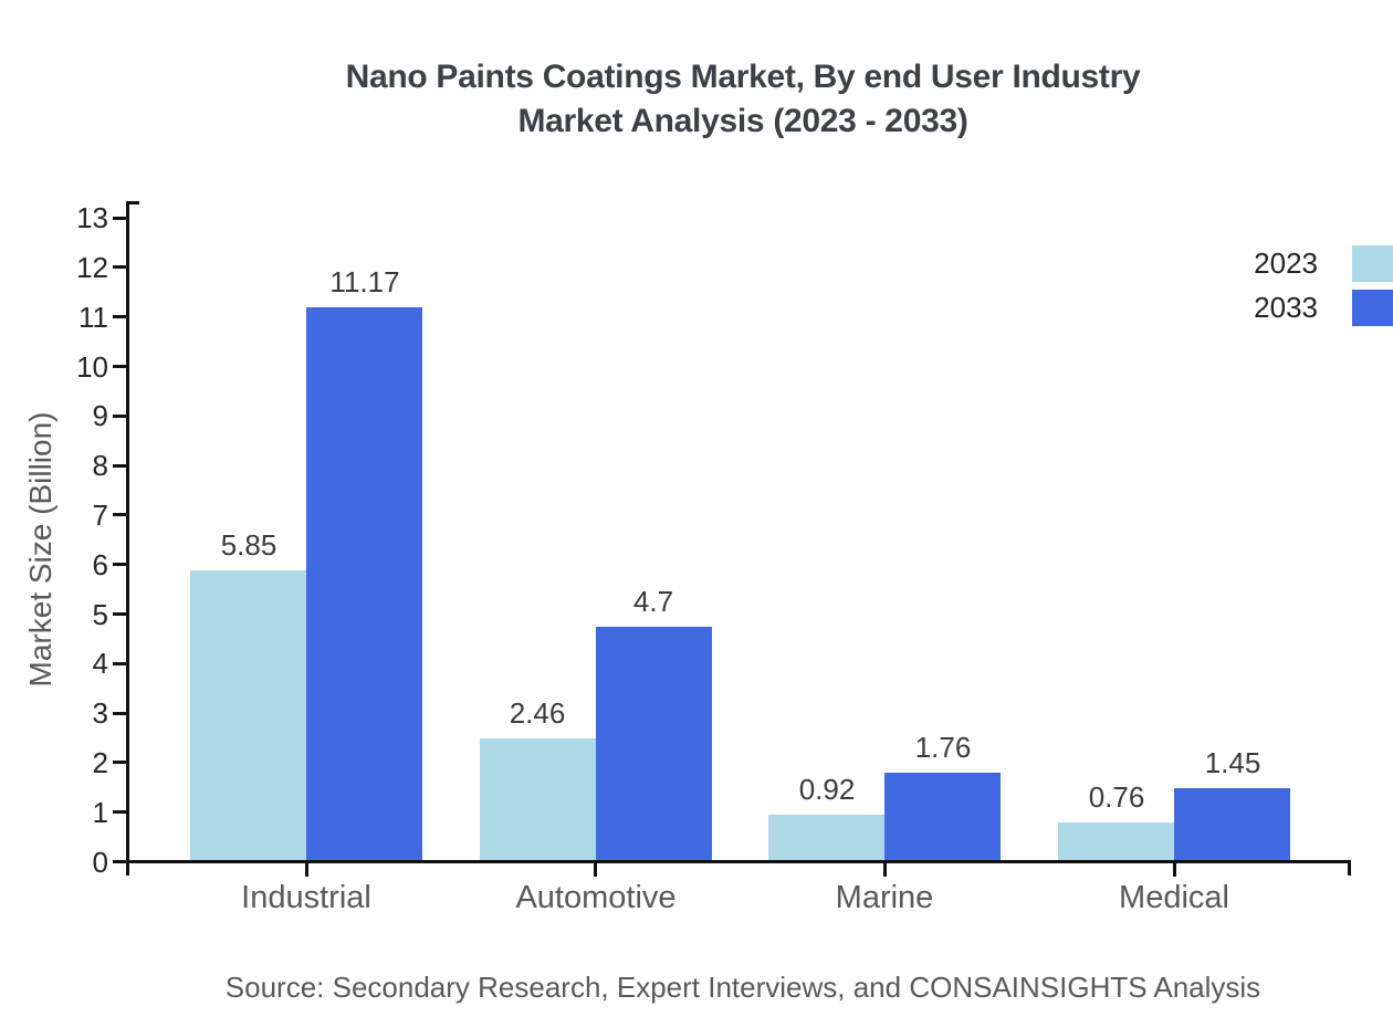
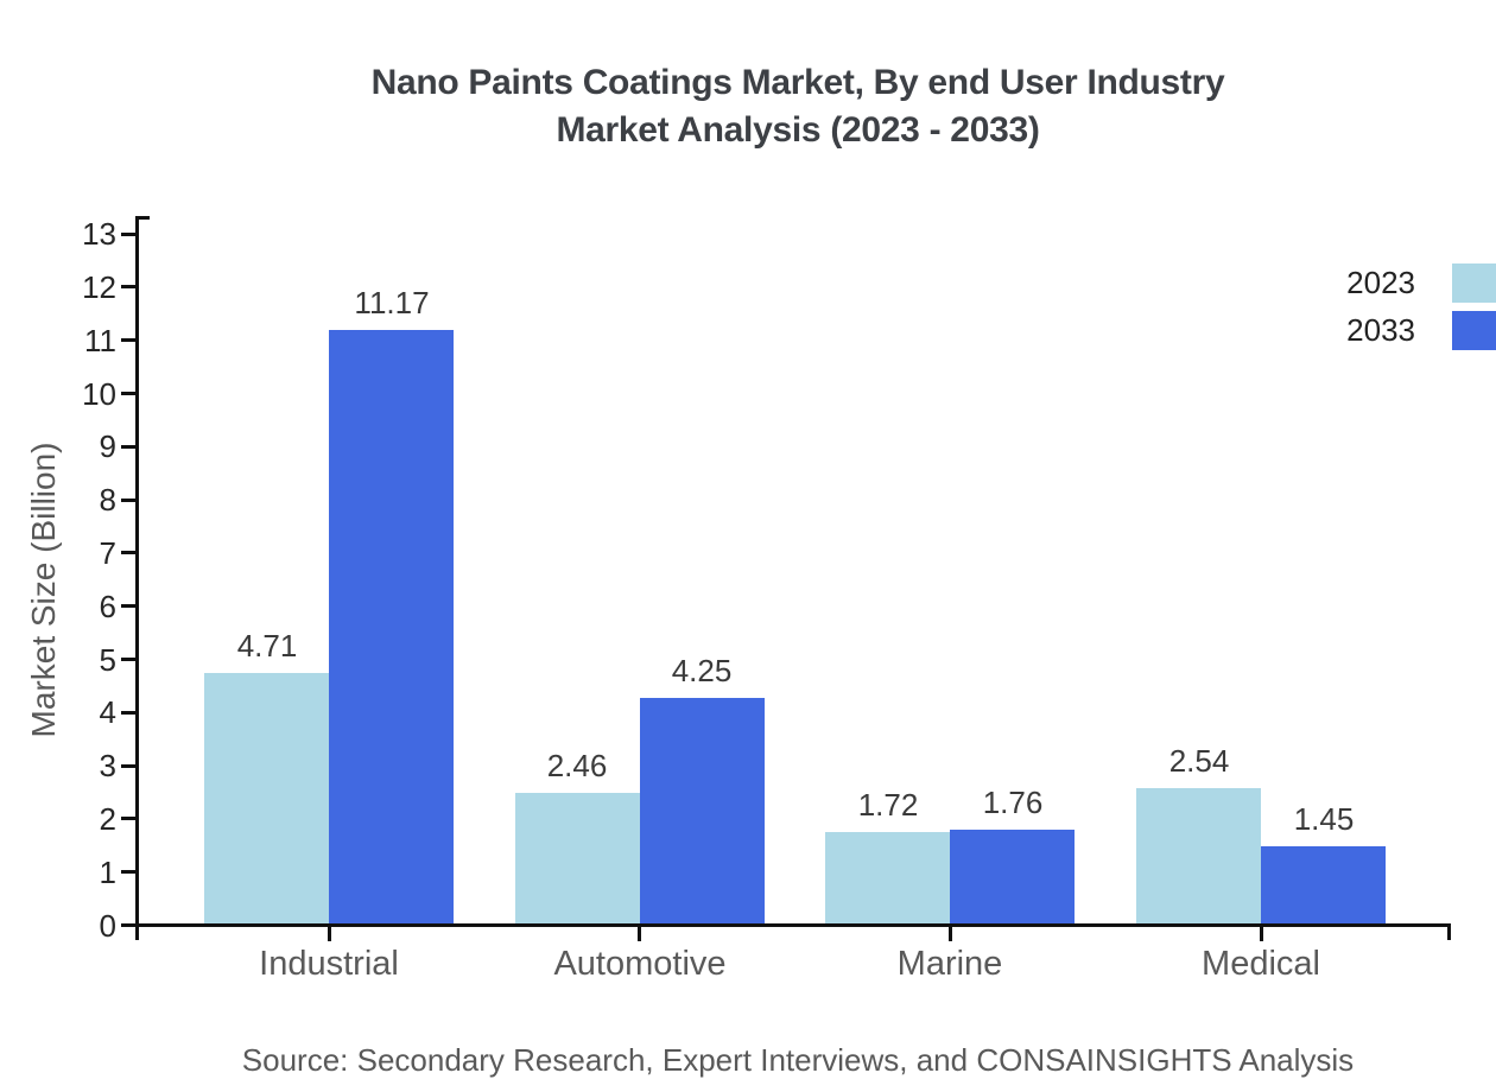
2023/Industrial: 5.85 -> 4.71
2033/Automotive: 4.7 -> 4.25
2023/Marine: 0.92 -> 1.72
2023/Medical: 0.76 -> 2.54
